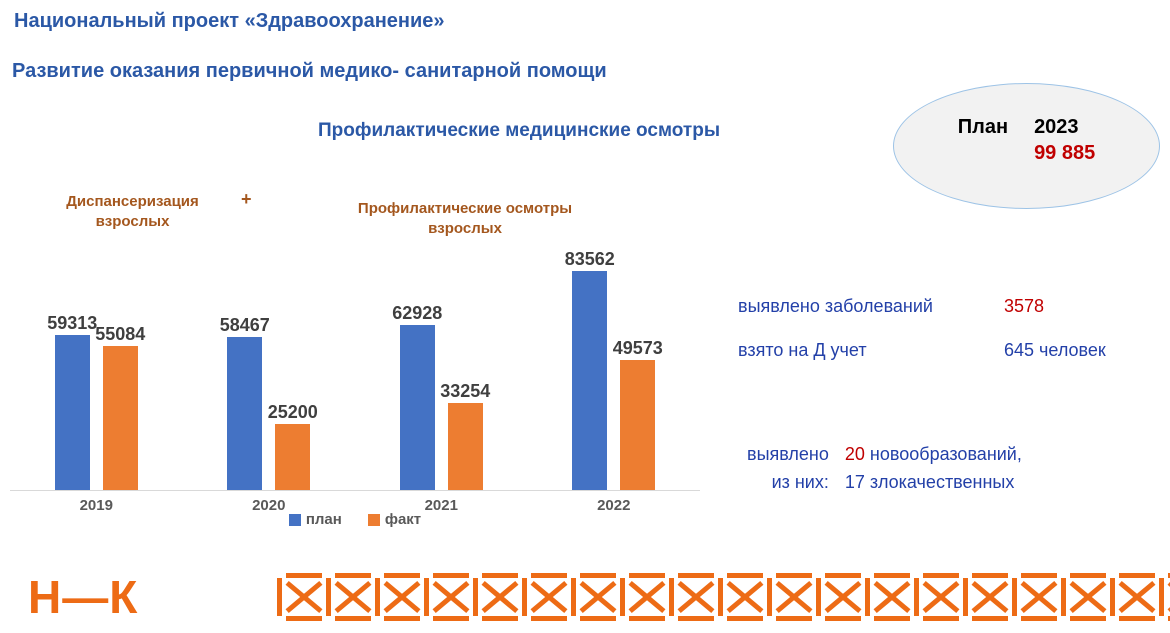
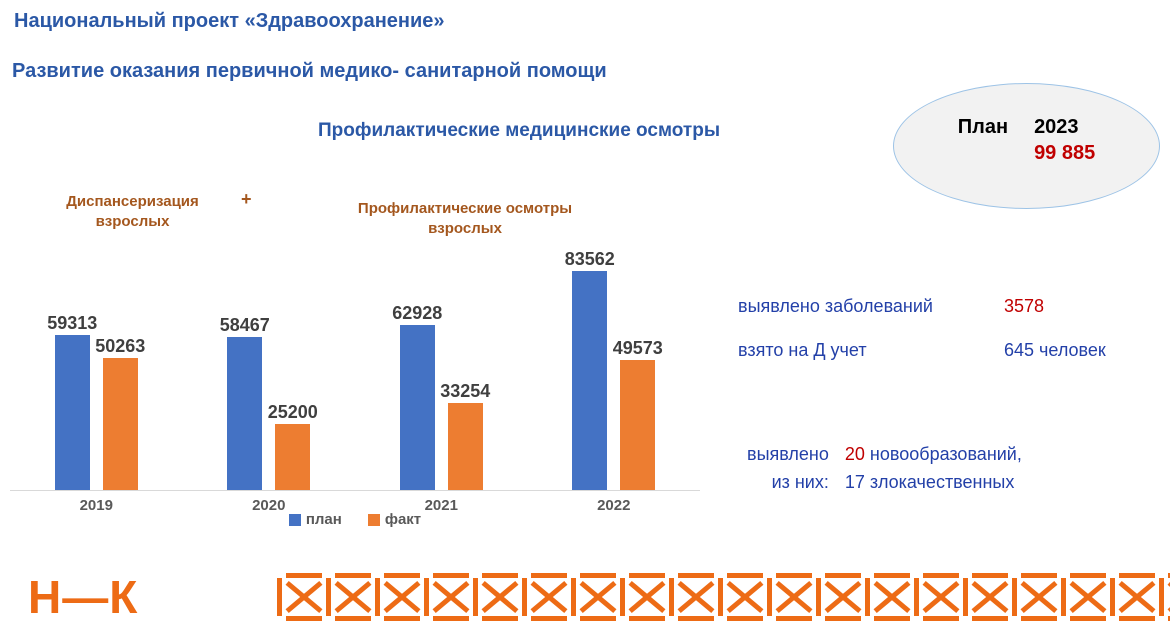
факт/2019: 55084 -> 50263
